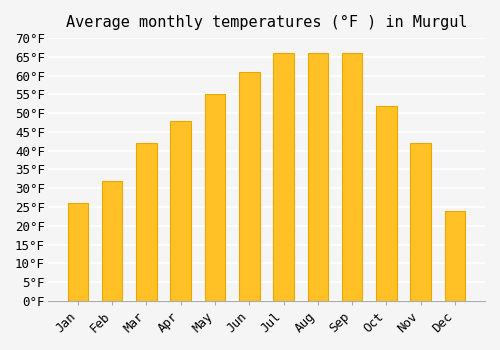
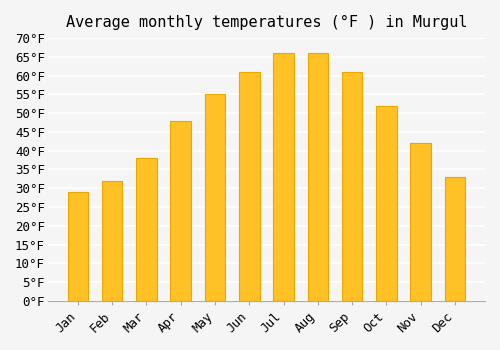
Jan: 26°F -> 29°F
Mar: 42°F -> 38°F
Sep: 66°F -> 61°F
Dec: 24°F -> 33°F
